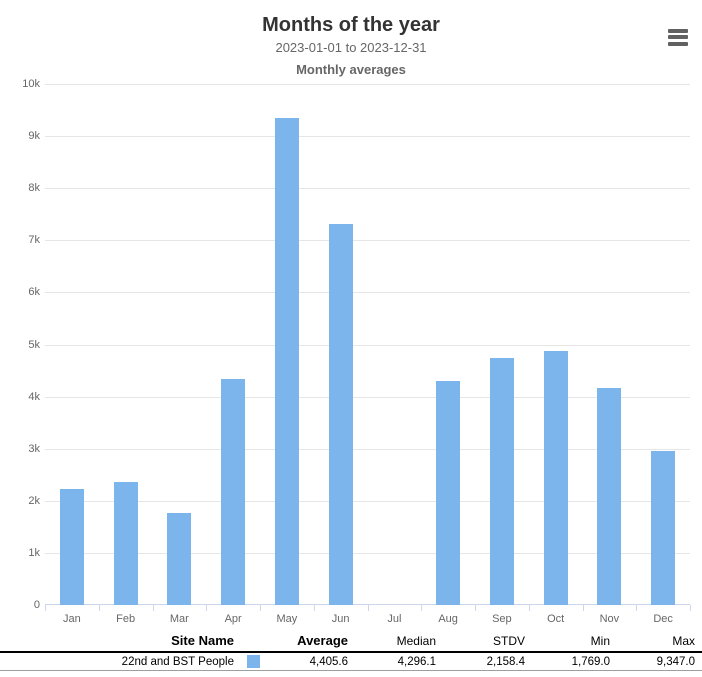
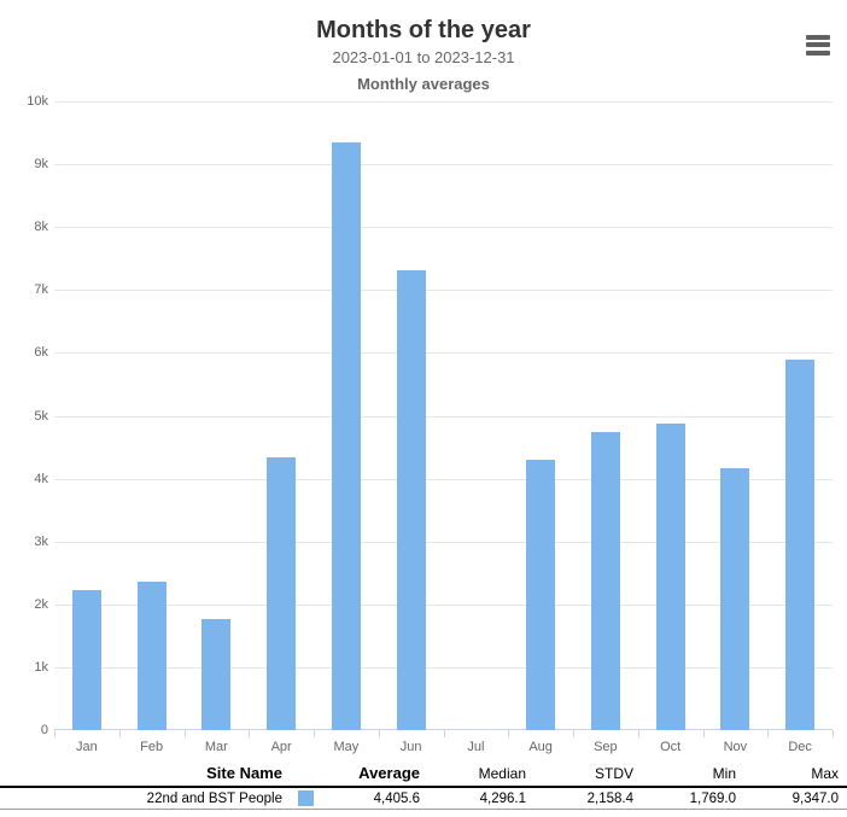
Dec: 3.0k -> 5.9k
